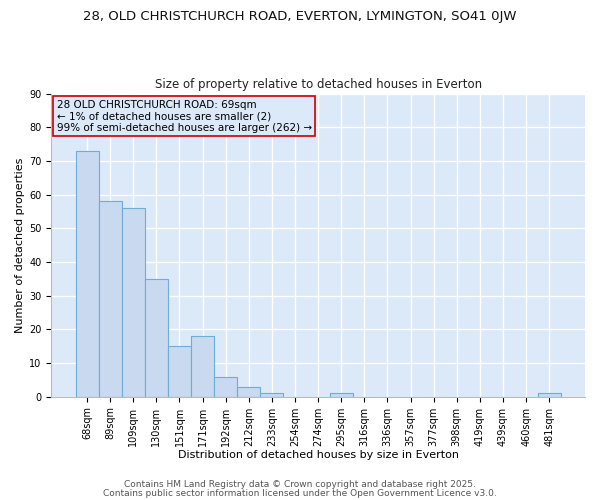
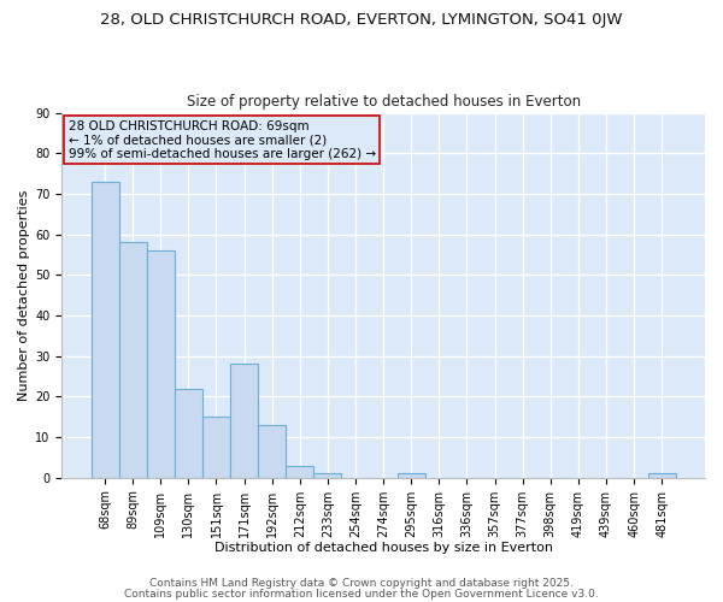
130sqm: 35 -> 22
171sqm: 18 -> 28
192sqm: 6 -> 13
